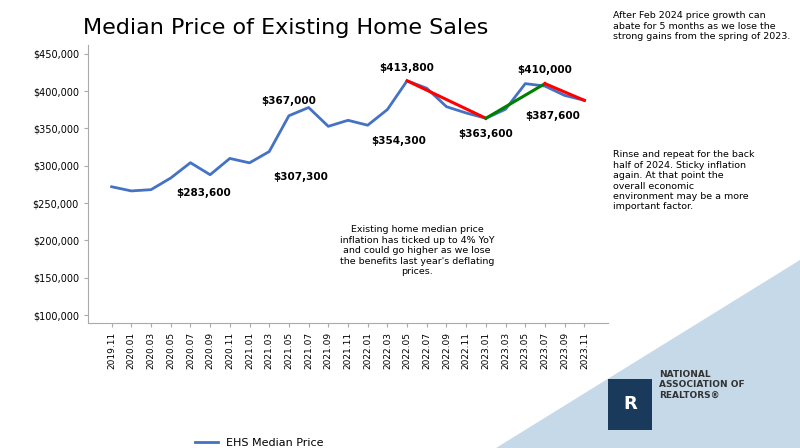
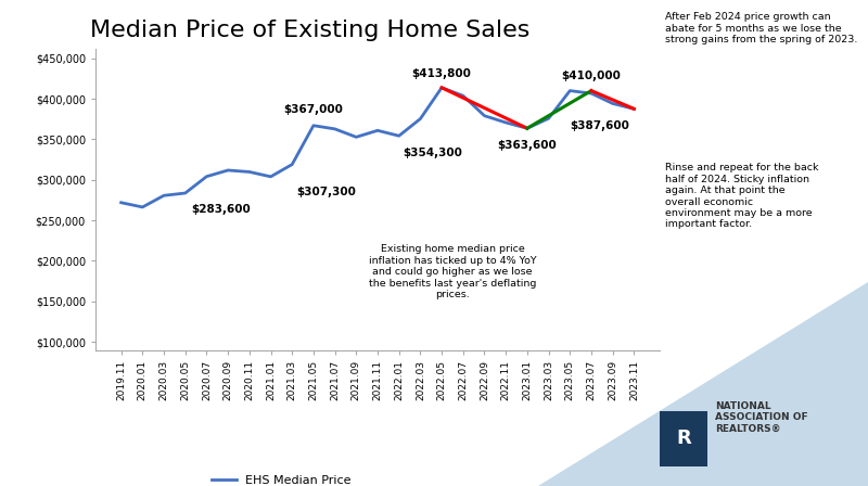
2020.03: $268,000 -> $281,000
2020.09: $288,000 -> $312,000
2021.07: $378,000 -> $363,000
